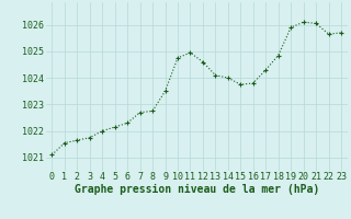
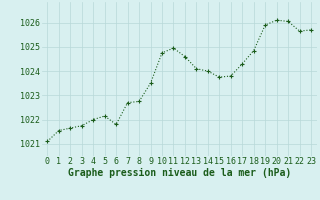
6: 1022.30 -> 1021.80
